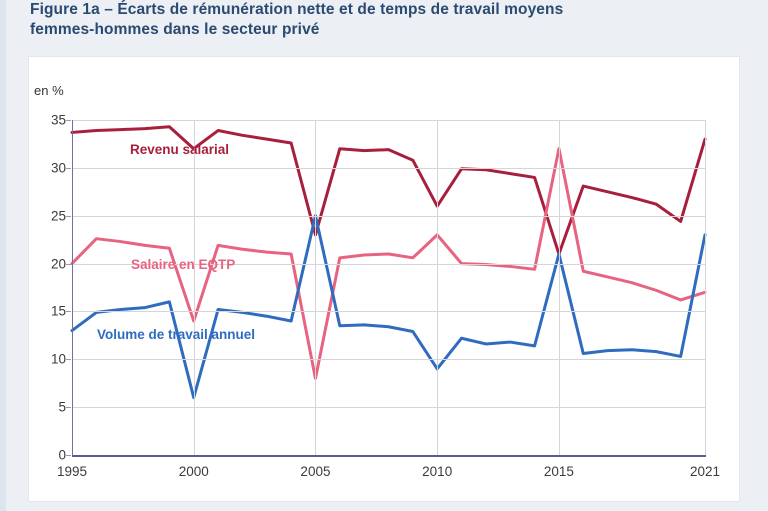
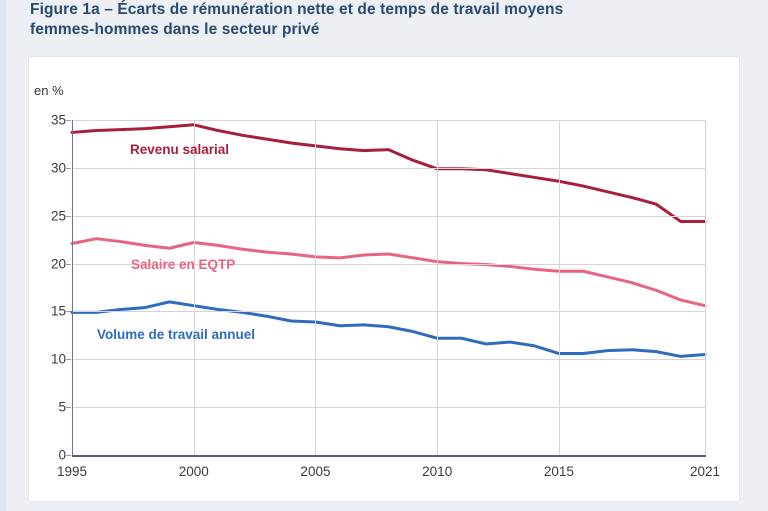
Salaire en EQTP/1995: 20 -> 22
Volume de travail annuel/1995: 13 -> 15
Revenu salarial/2000: 32 -> 34
Salaire en EQTP/2000: 14 -> 22
Volume de travail annuel/2000: 6 -> 16
Revenu salarial/2005: 23 -> 32
Salaire en EQTP/2005: 8 -> 21
Volume de travail annuel/2005: 25 -> 14
Revenu salarial/2010: 26 -> 30
Salaire en EQTP/2010: 23 -> 20
Volume de travail annuel/2010: 9 -> 12
Revenu salarial/2015: 21 -> 29
Salaire en EQTP/2015: 32 -> 19
Volume de travail annuel/2015: 21 -> 11
Revenu salarial/2021: 33 -> 24
Salaire en EQTP/2021: 17 -> 16
Volume de travail annuel/2021: 23 -> 10
